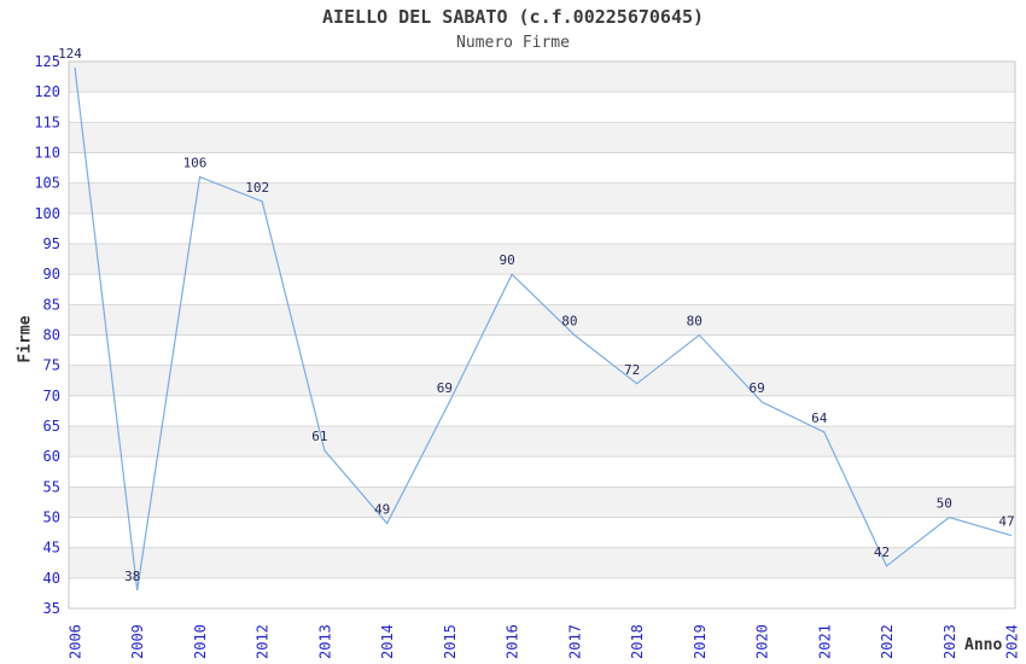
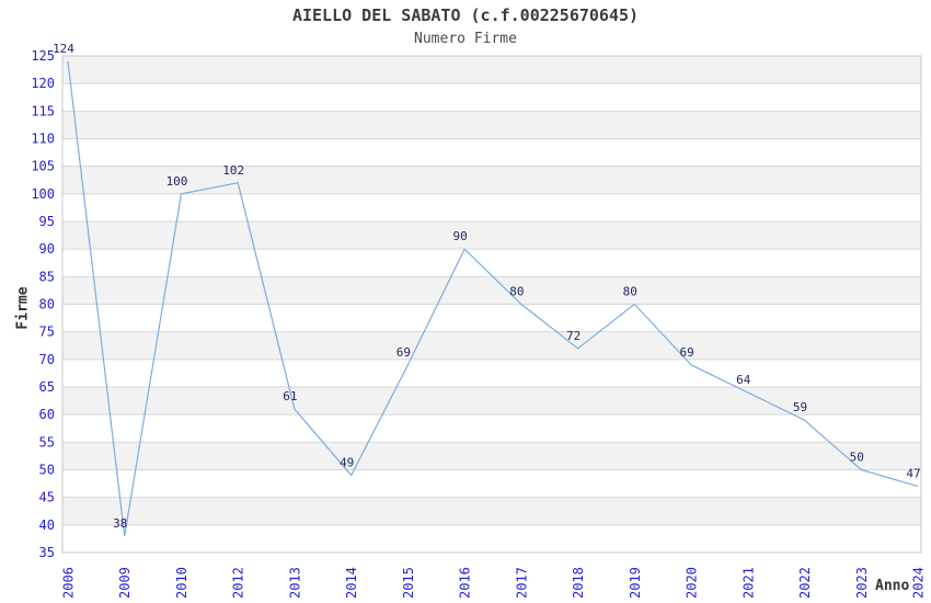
2010: 106 -> 100
2022: 42 -> 59
